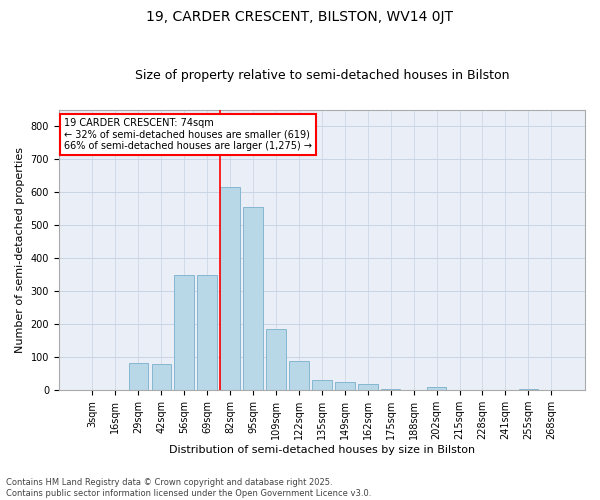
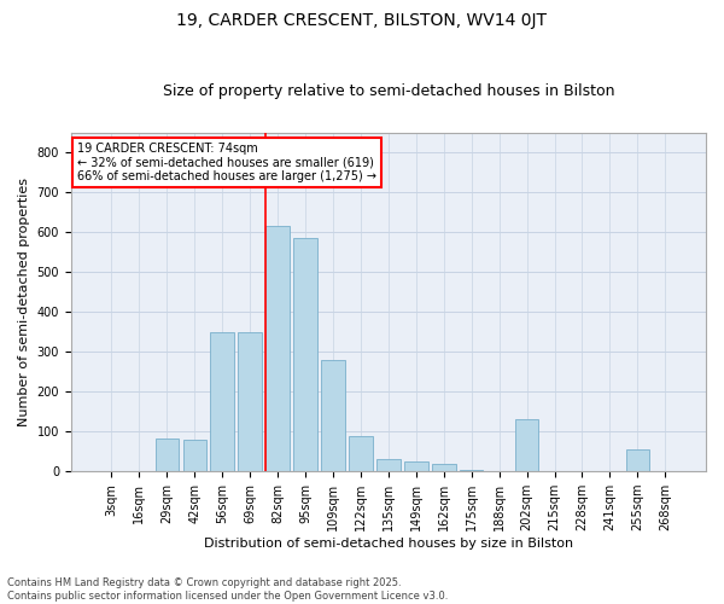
95sqm: 555 -> 585
109sqm: 185 -> 280
202sqm: 10 -> 130
255sqm: 5 -> 55
